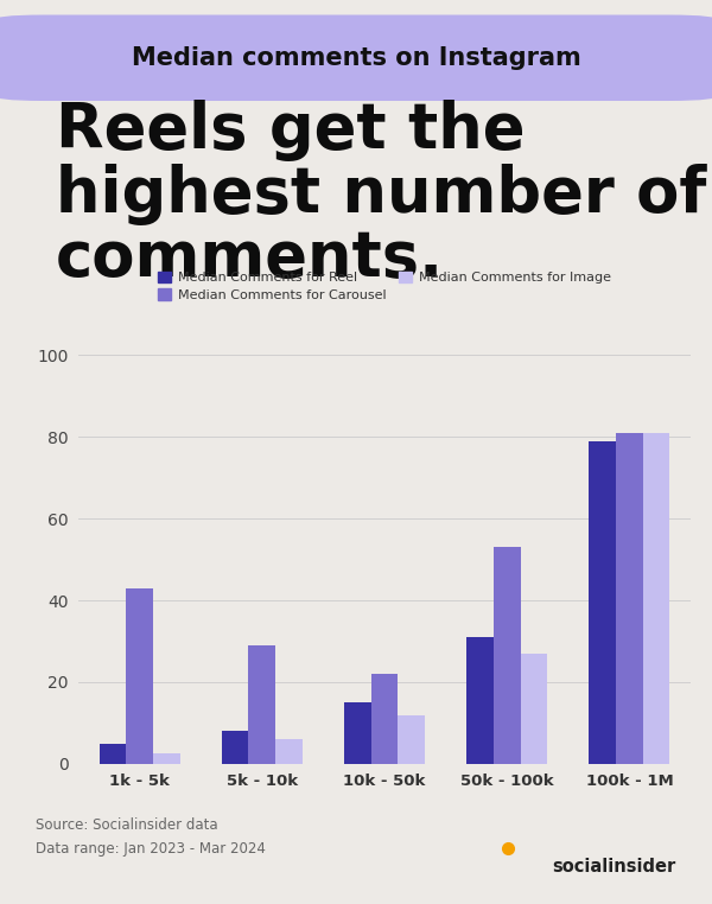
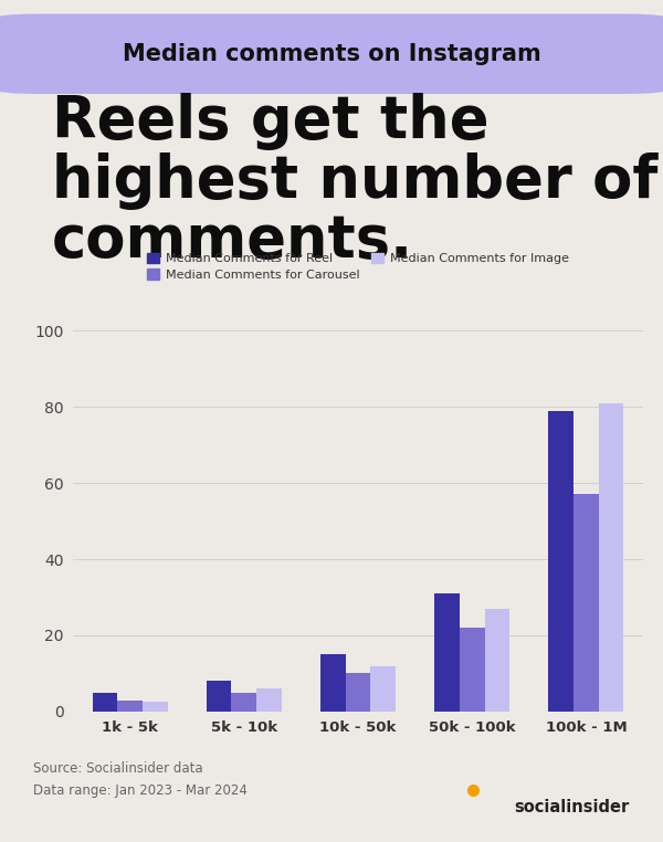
Median Comments for Carousel/1k - 5k: 43 -> 3
Median Comments for Carousel/5k - 10k: 29 -> 5
Median Comments for Carousel/10k - 50k: 22 -> 10
Median Comments for Carousel/50k - 100k: 53 -> 22
Median Comments for Carousel/100k - 1M: 81 -> 57
